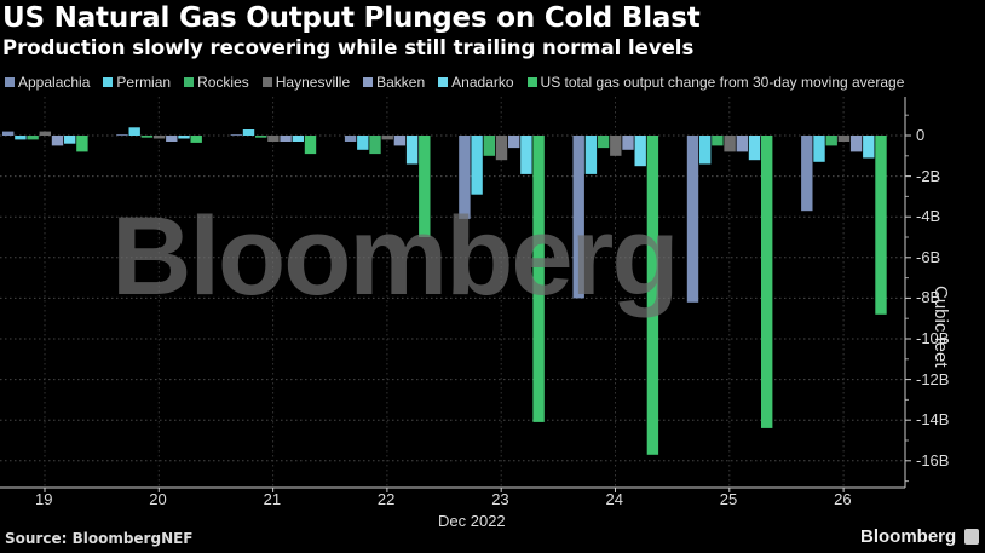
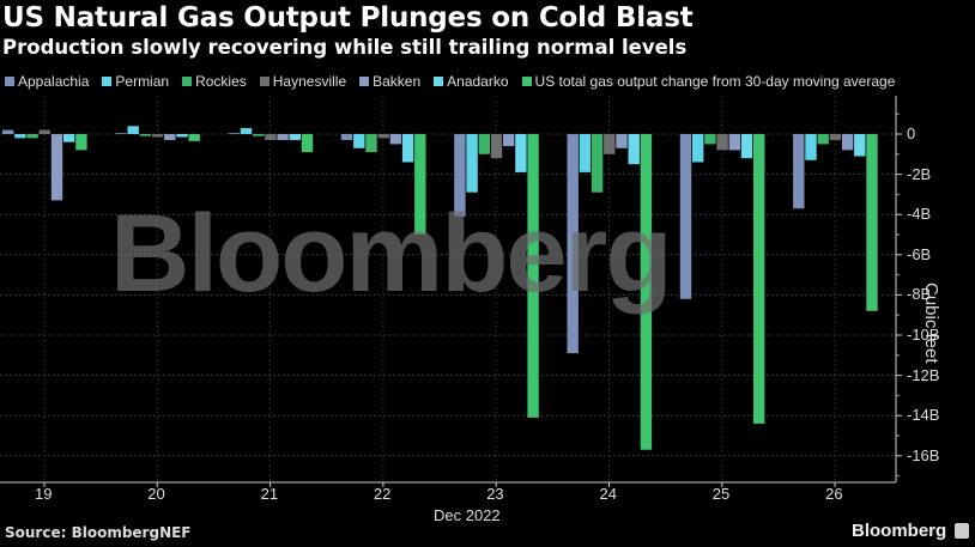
Bakken/19: -0.5 -> -3.3
Appalachia/24: -8.0 -> -10.9
Rockies/24: -0.6 -> -2.9
